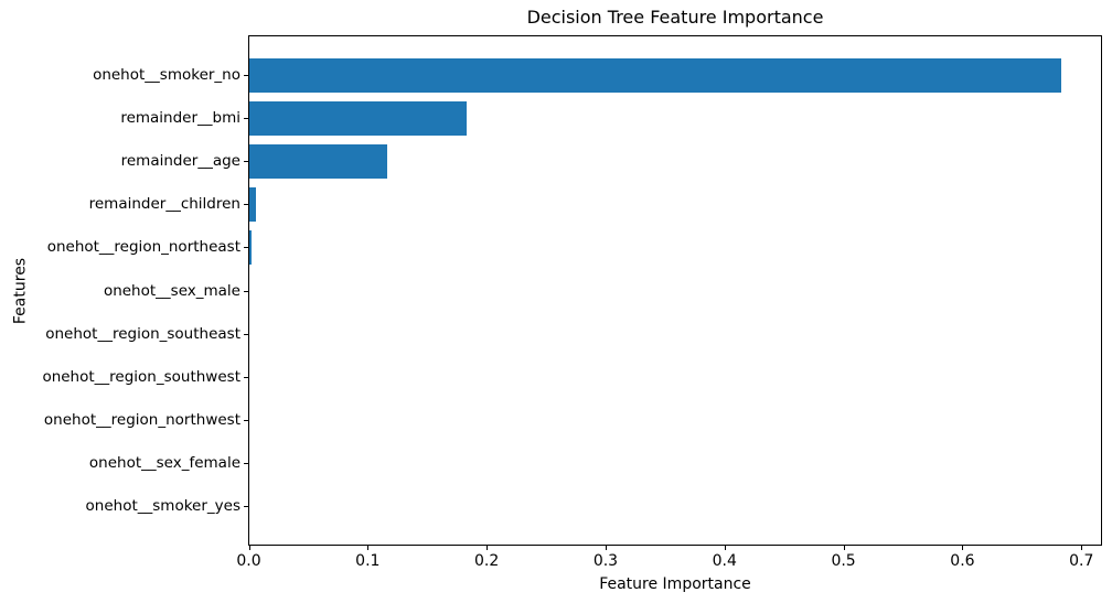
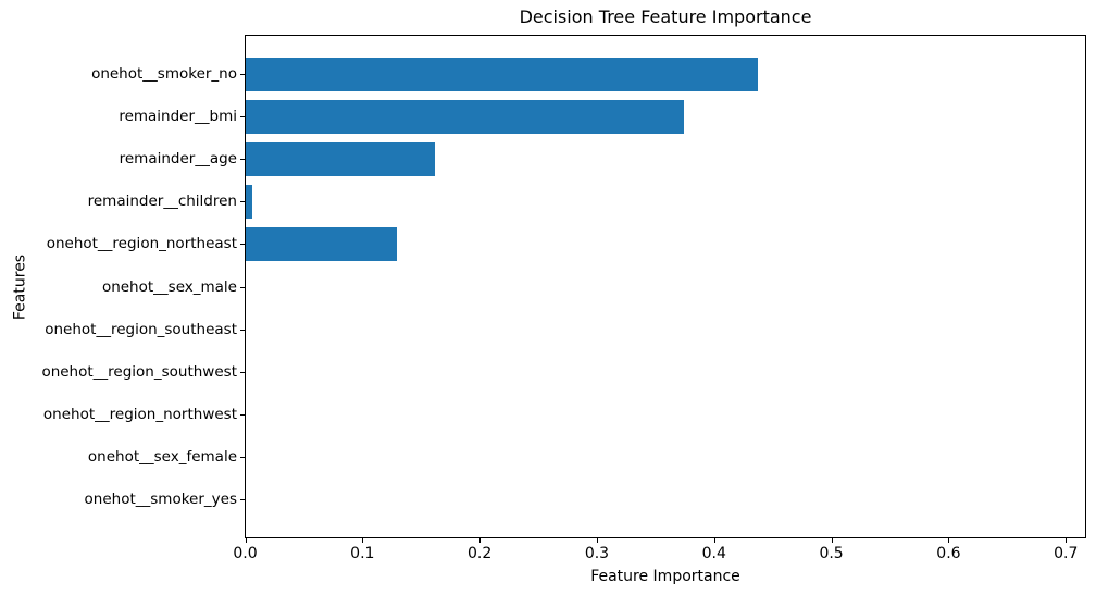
onehot__smoker_no: 0.683 -> 0.437
remainder__bmi: 0.183 -> 0.374
remainder__age: 0.116 -> 0.161
onehot__region_northeast: 0.002 -> 0.129
